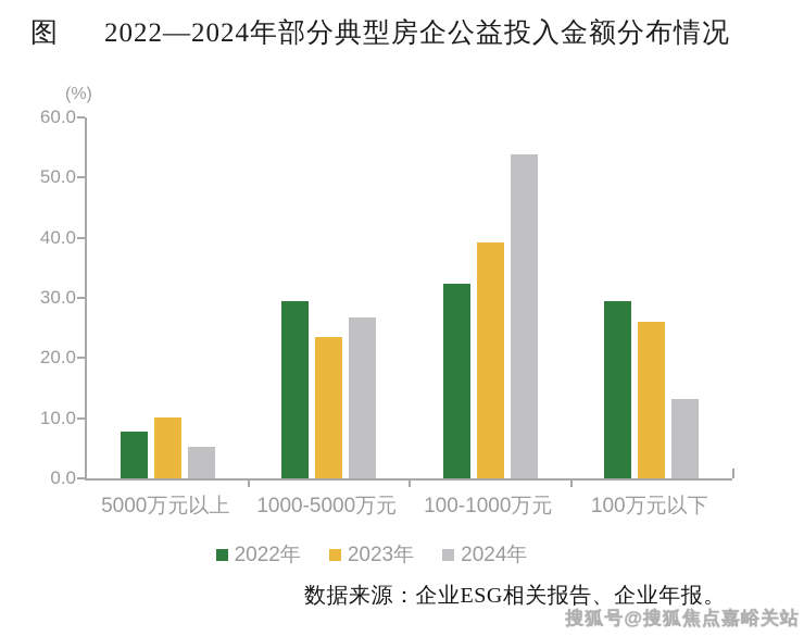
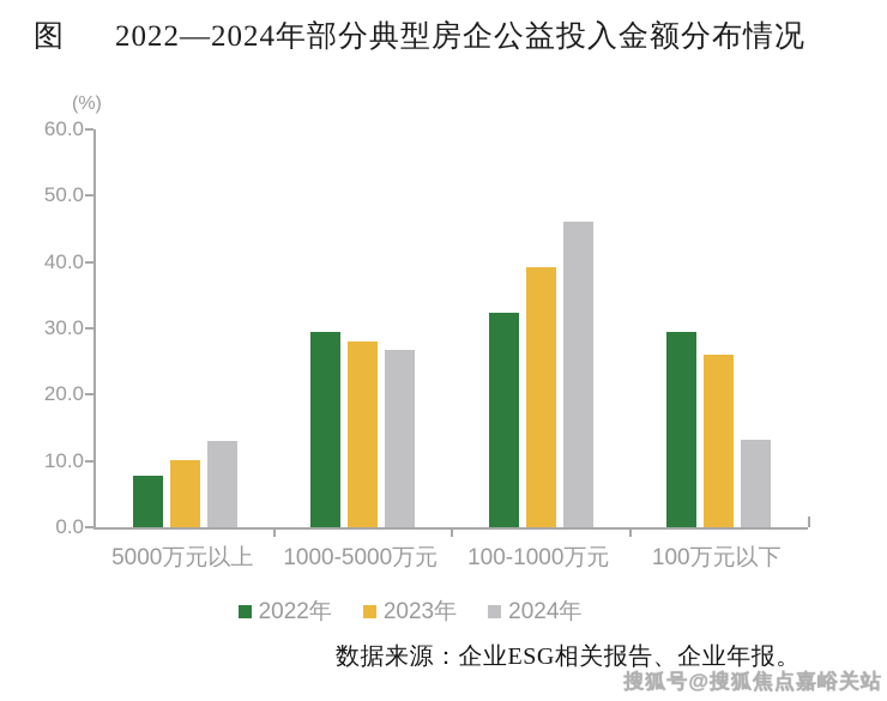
2024年/5000万元以上: 5 -> 13
2023年/1000-5000万元: 24 -> 28
2024年/100-1000万元: 54 -> 46
